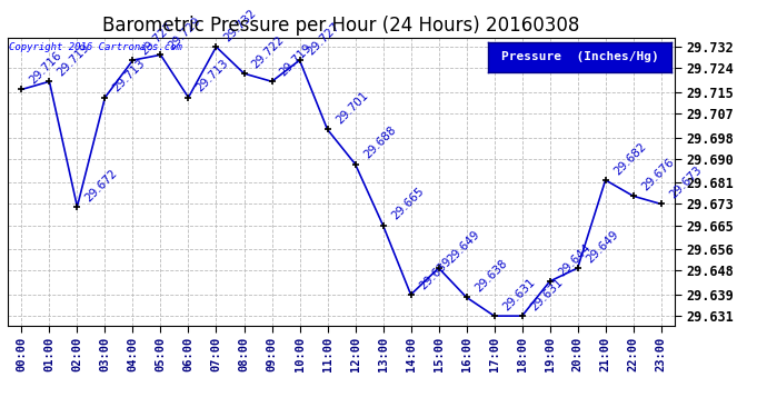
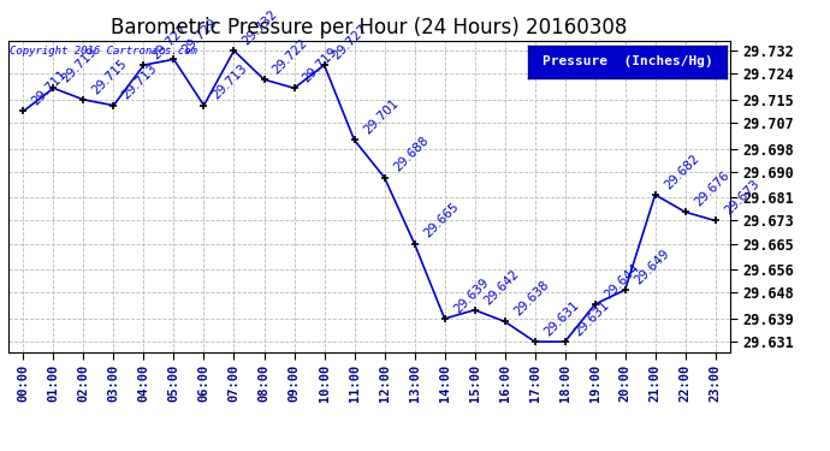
00:00: 29.716 -> 29.711
02:00: 29.672 -> 29.715
15:00: 29.649 -> 29.642
